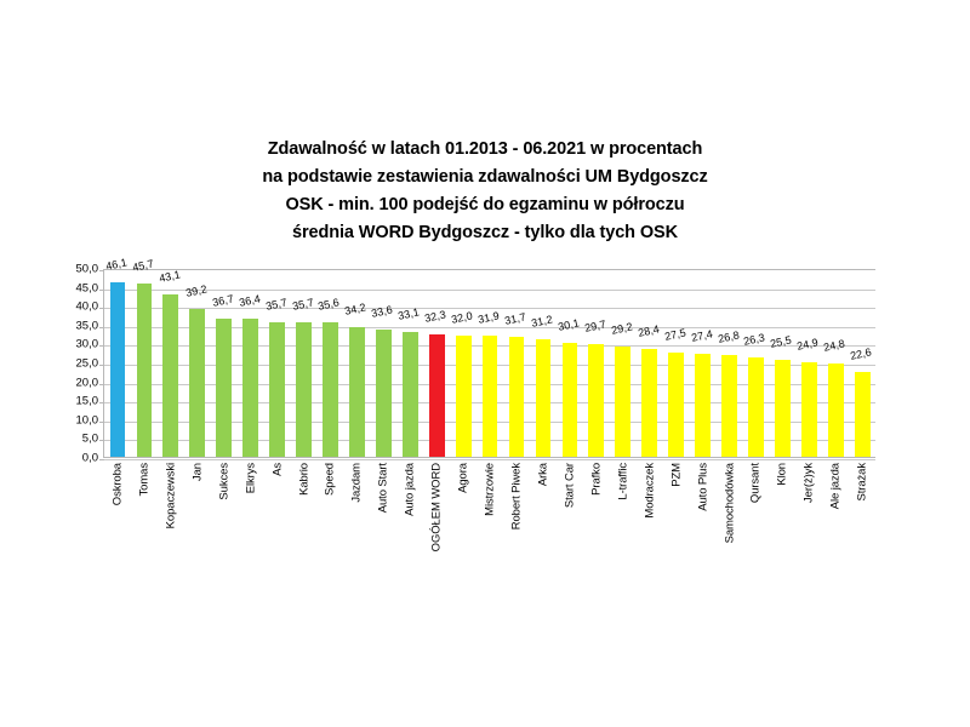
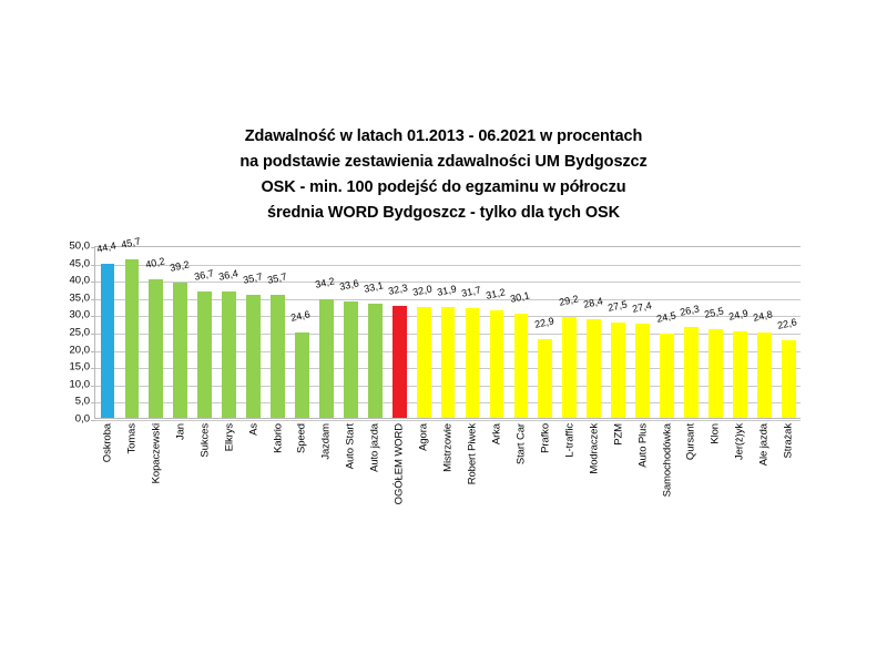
Oskroba: 46,1 -> 44,4
Kopaczewski: 43,1 -> 40,2
Speed: 35,6 -> 24,6
Prafko: 29,7 -> 22,9
Samochodówka: 26,8 -> 24,5
